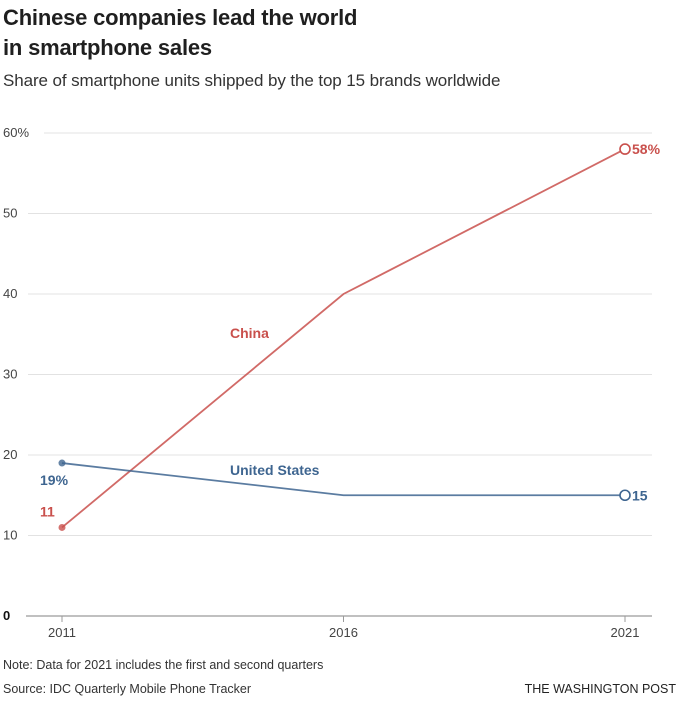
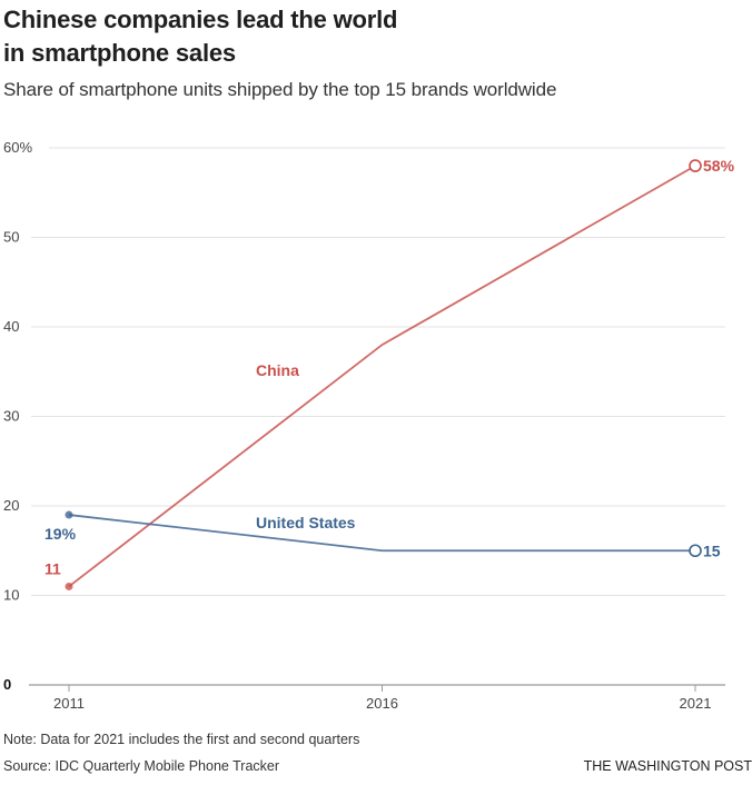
China/2016: 40% -> 38%
